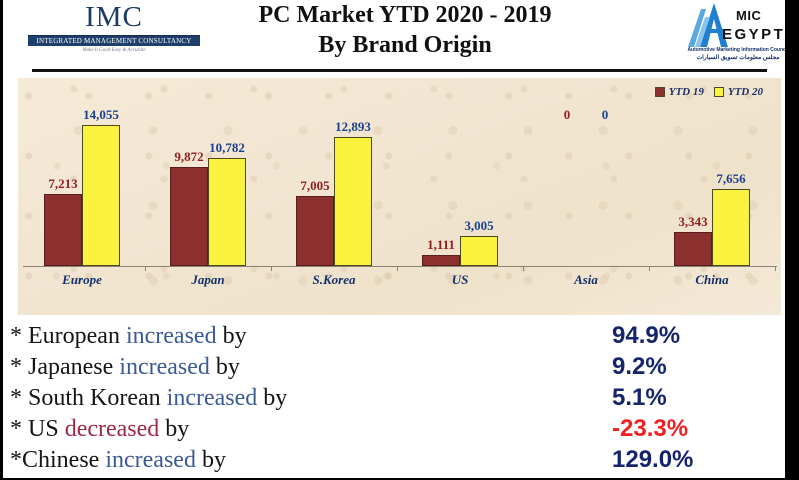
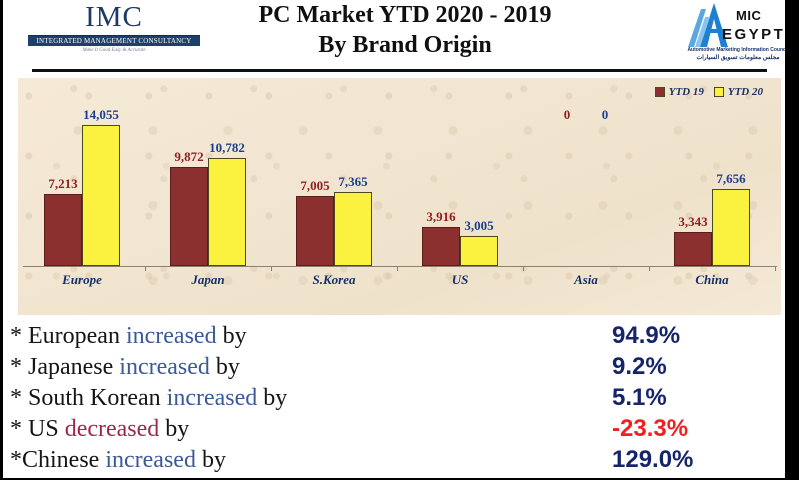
YTD 20/S.Korea: 12,893 -> 7,365
YTD 19/US: 1,111 -> 3,916
